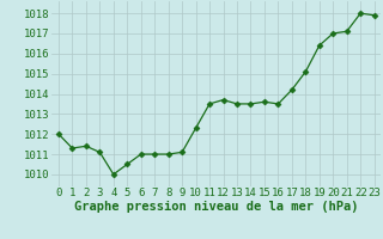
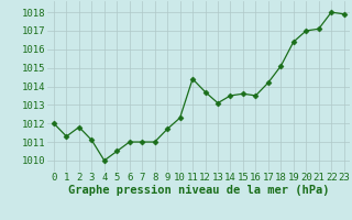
2: 1011.4 -> 1011.8
9: 1011.1 -> 1011.7
11: 1013.5 -> 1014.4
13: 1013.5 -> 1013.1
